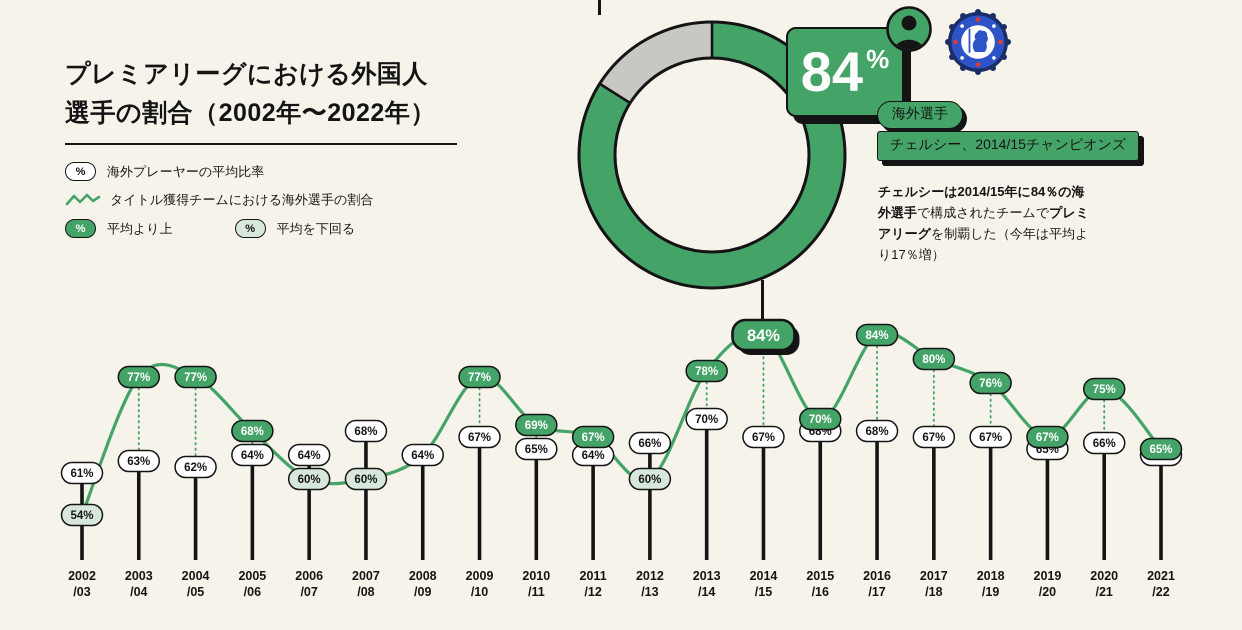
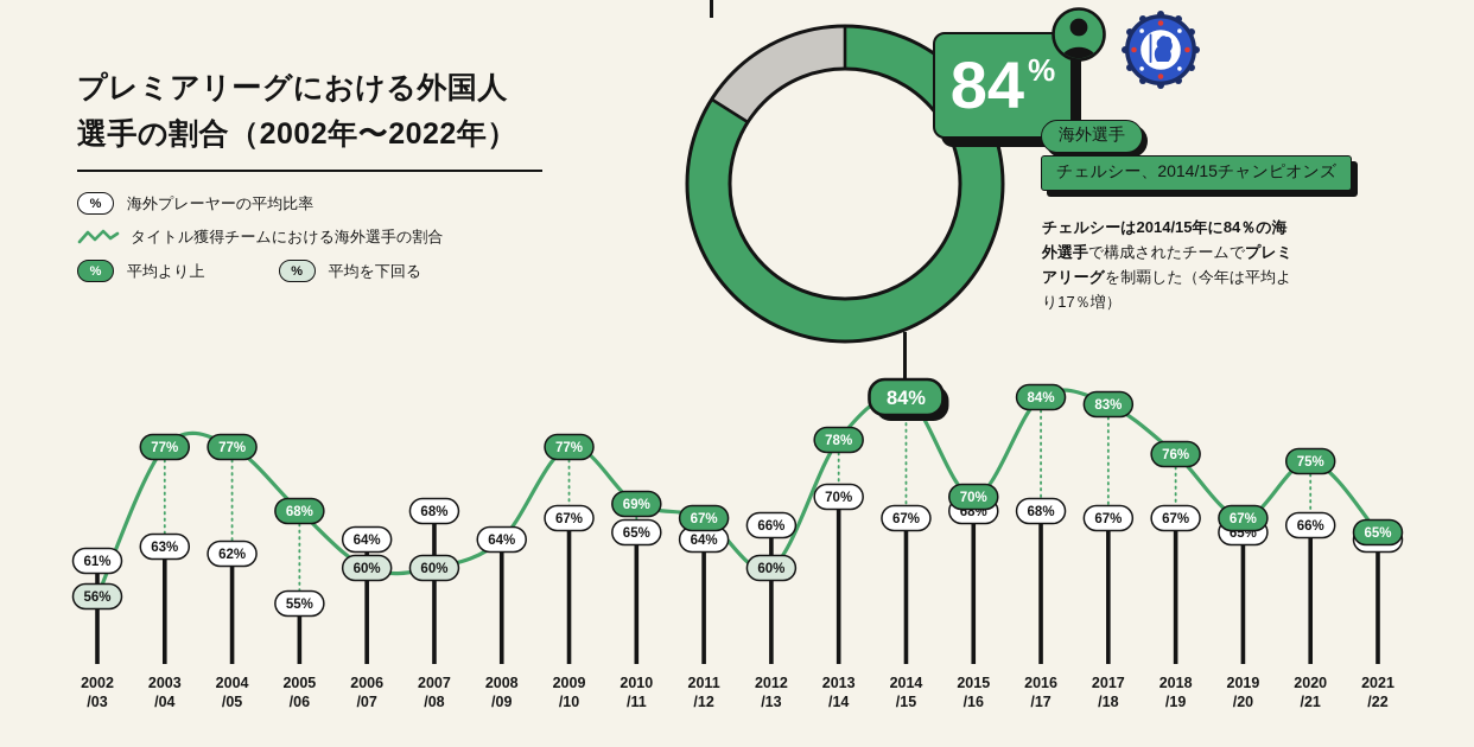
タイトル獲得チームにおける海外選手の割合/2002/03: 54% -> 56%
海外プレーヤーの平均比率/2005/06: 64% -> 55%
タイトル獲得チームにおける海外選手の割合/2017/18: 80% -> 83%
